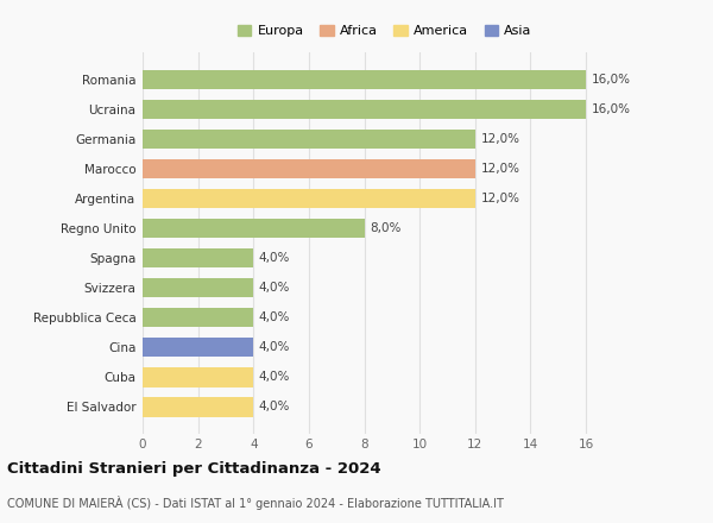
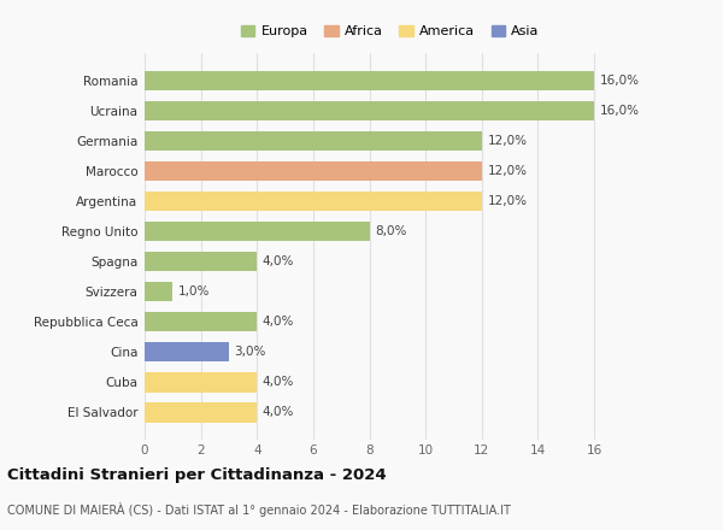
Svizzera: 4,0% -> 1,0%
Cina: 4,0% -> 3,0%
